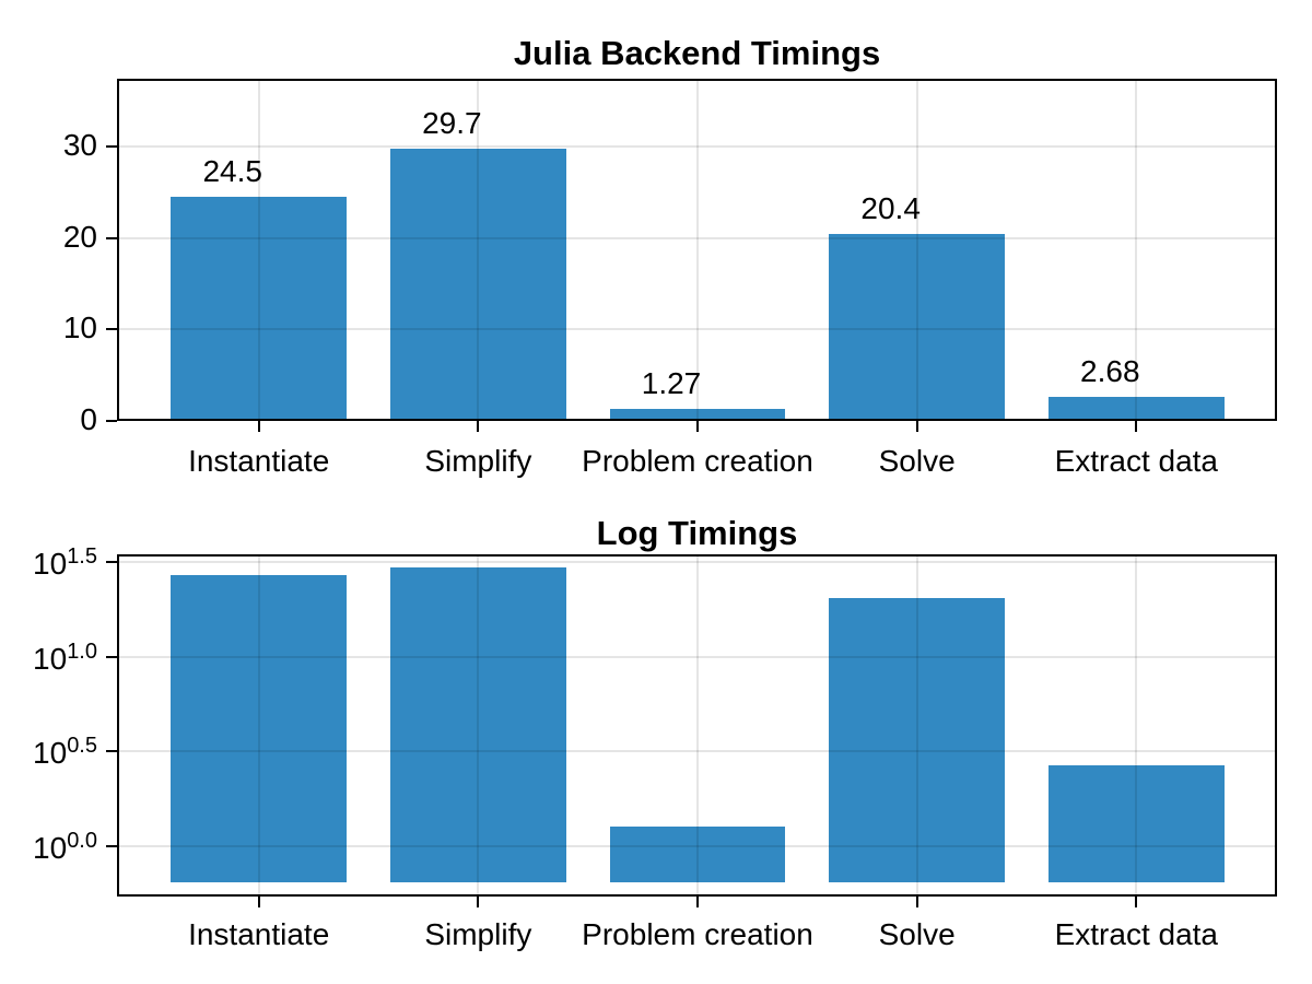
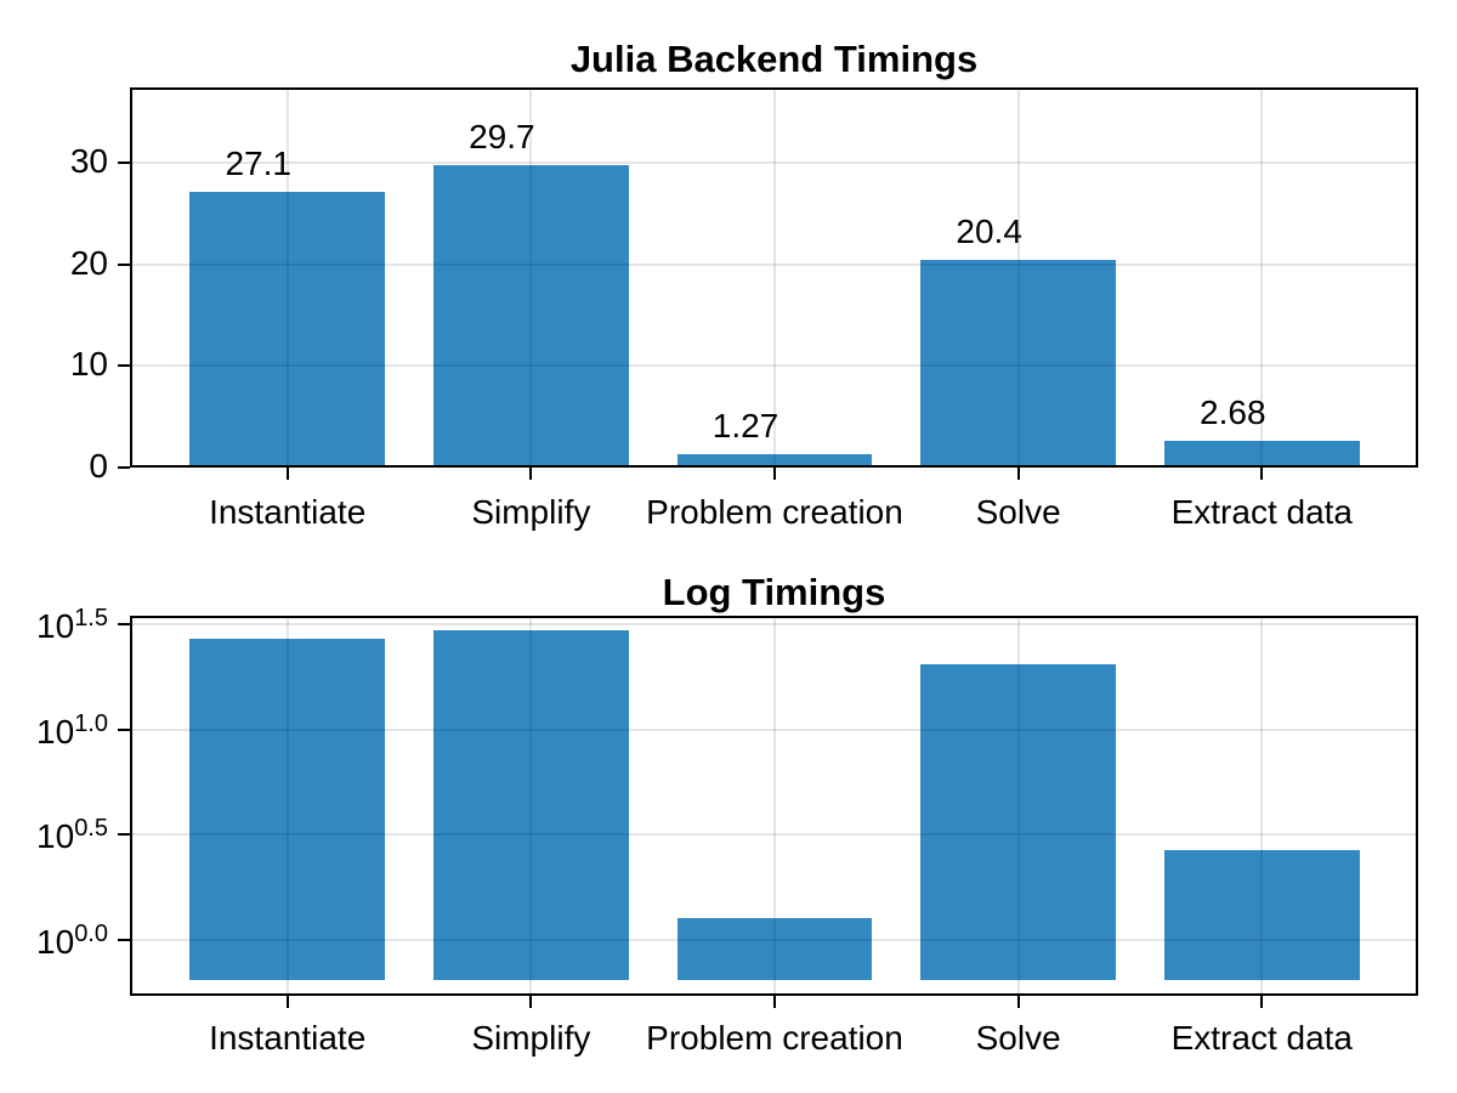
Julia Backend Timings/Instantiate: 24.5 -> 27.1
